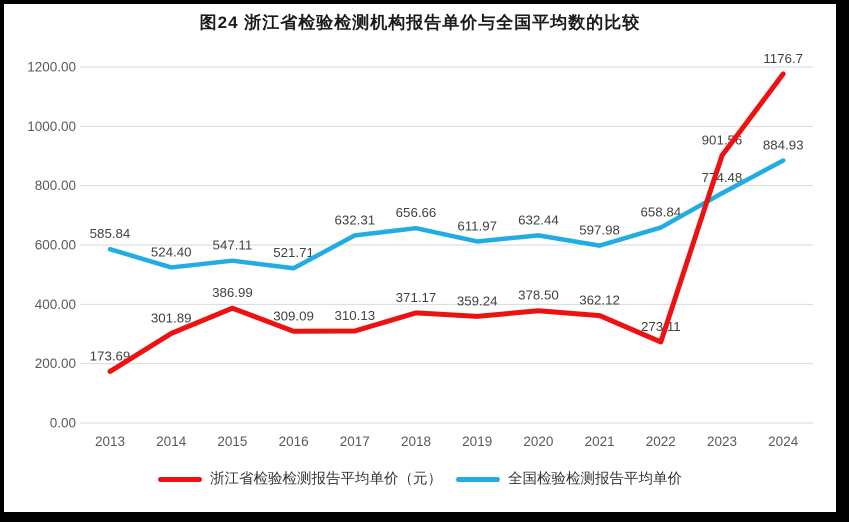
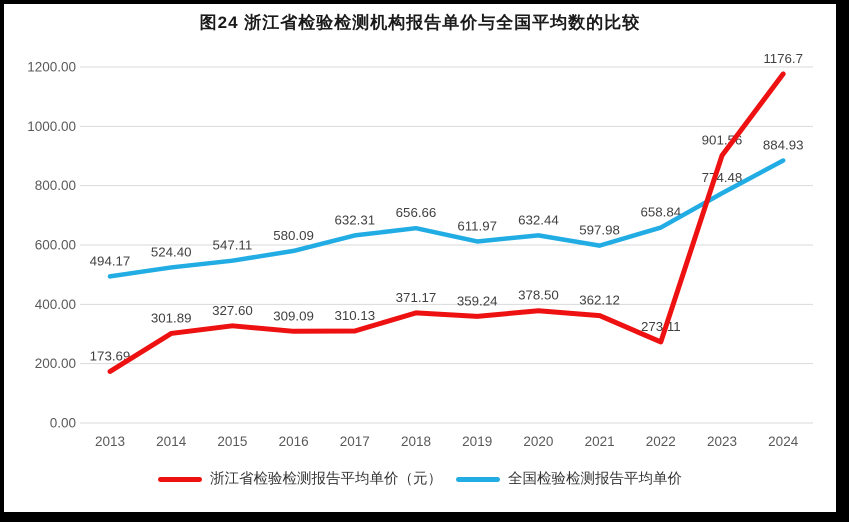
全国检验检测报告平均单价/2013: 585.84 -> 494.17
浙江省检验检测报告平均单价（元）/2015: 386.99 -> 327.60
全国检验检测报告平均单价/2016: 521.71 -> 580.09
